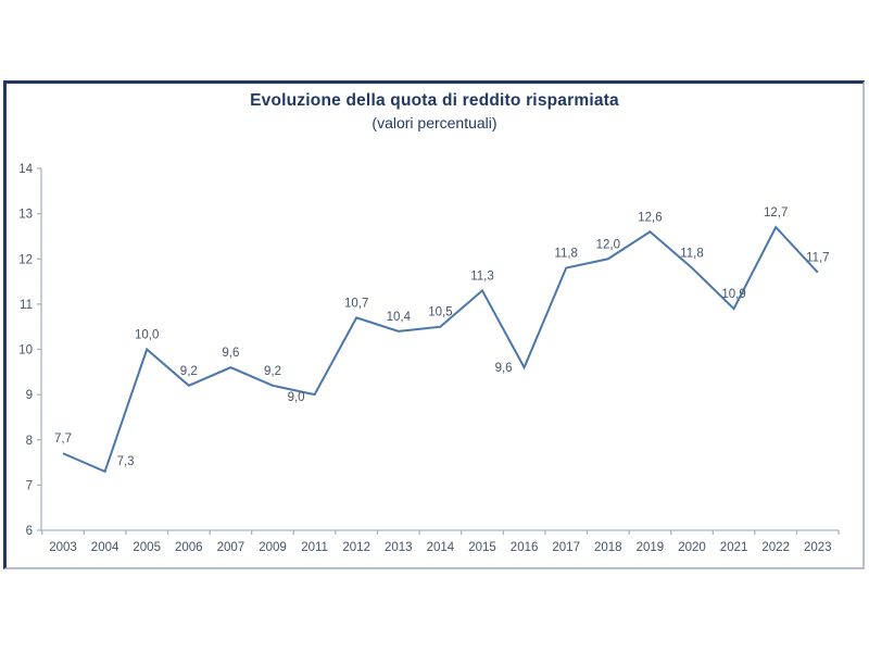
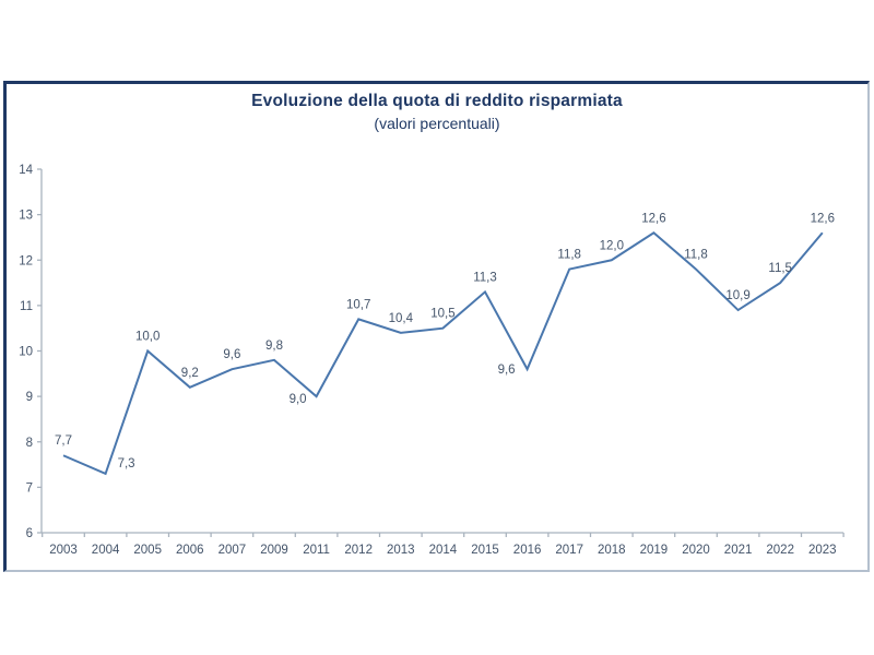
2009: 9,2 -> 9,8
2022: 12,7 -> 11,5
2023: 11,7 -> 12,6
